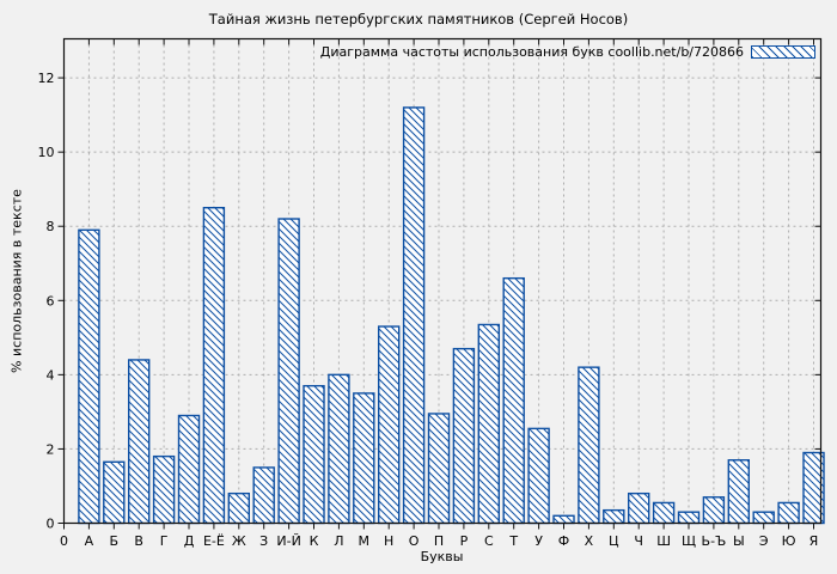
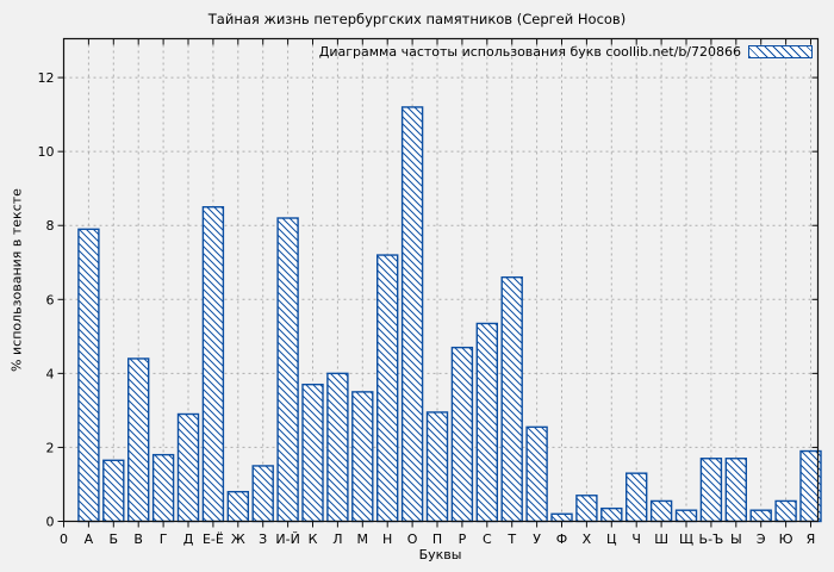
Н: 5.3 -> 7.2
Х: 4.2 -> 0.7
Ч: 0.8 -> 1.3
Ь-Ъ: 0.7 -> 1.7
